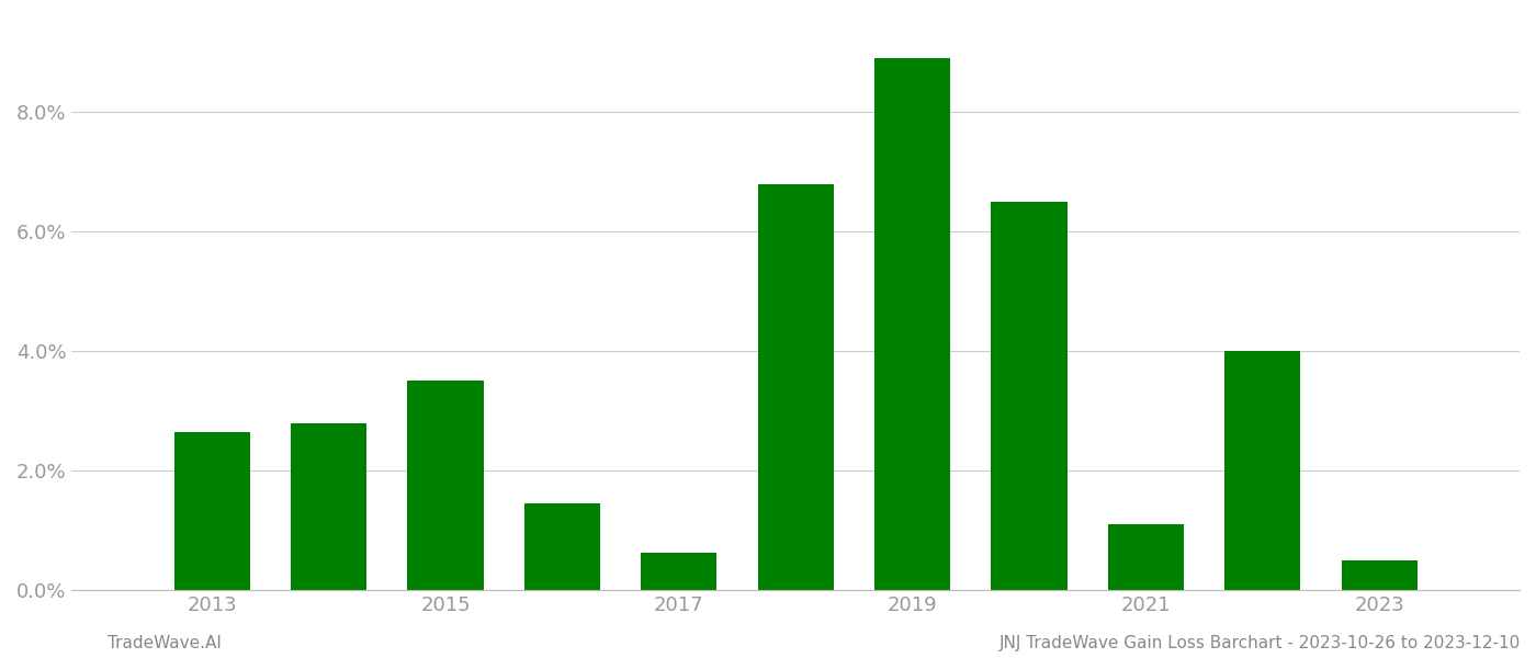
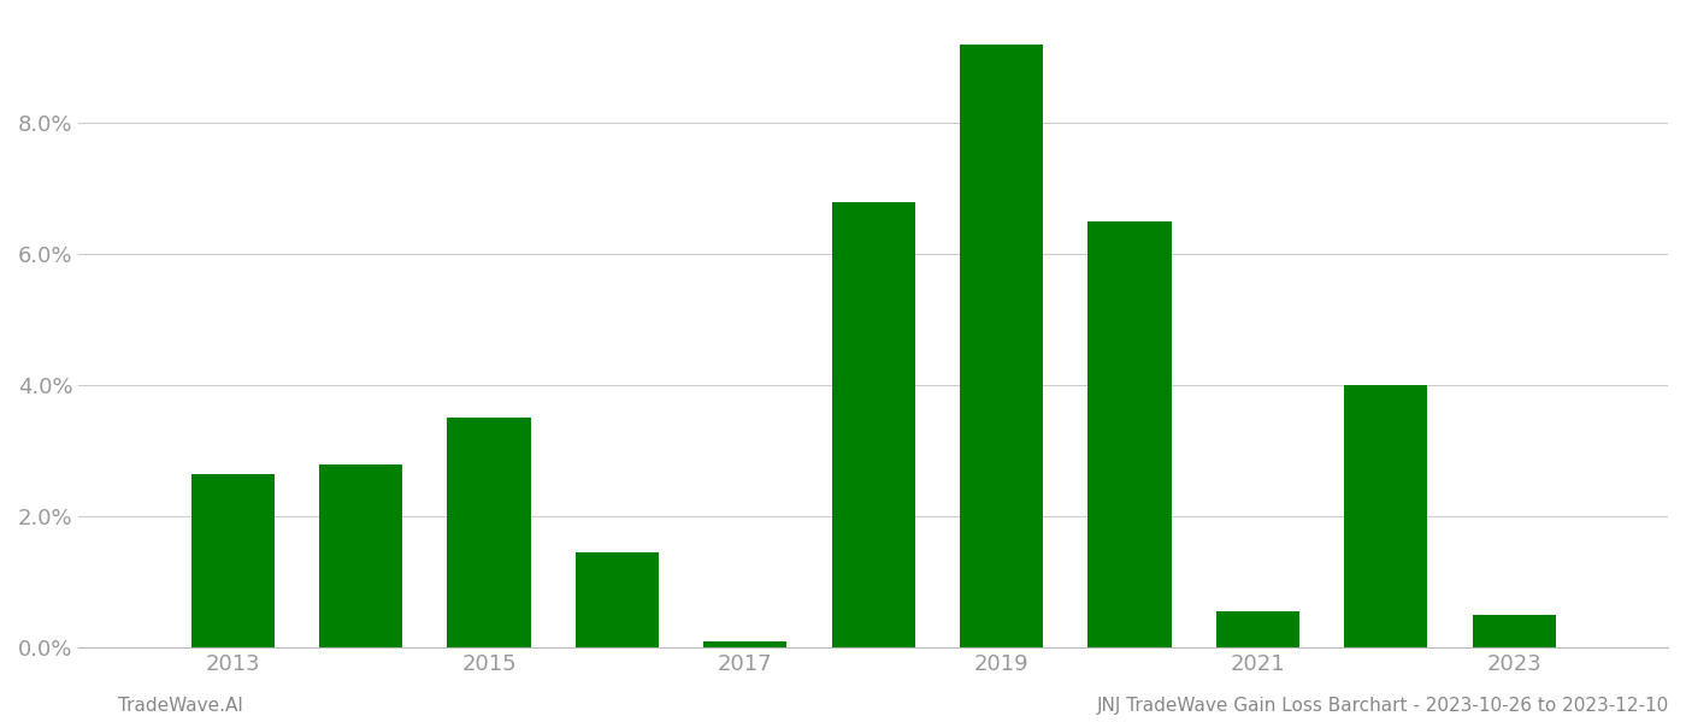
2017: 0.62% -> 0.10%
2019: 8.90% -> 9.20%
2021: 1.10% -> 0.55%
